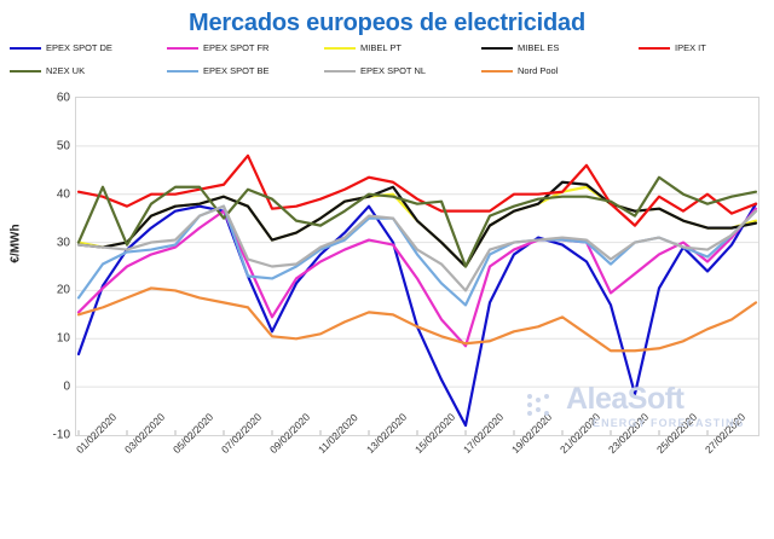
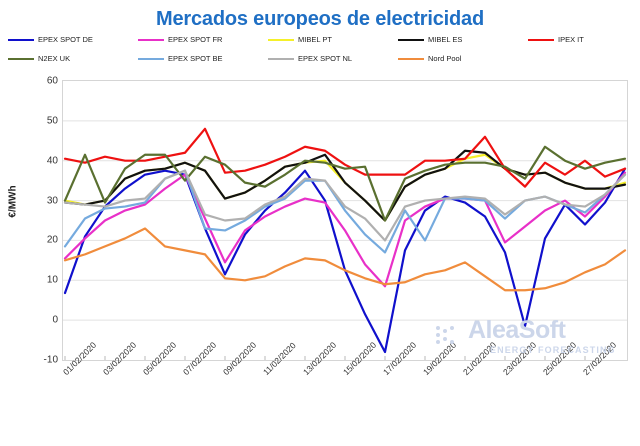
IPEX IT/03/02/2020: 38 -> 41
Nord Pool/05/02/2020: 20 -> 23
EPEX SPOT BE/19/02/2020: 30 -> 20
